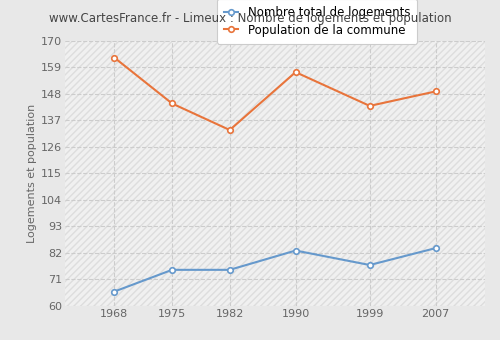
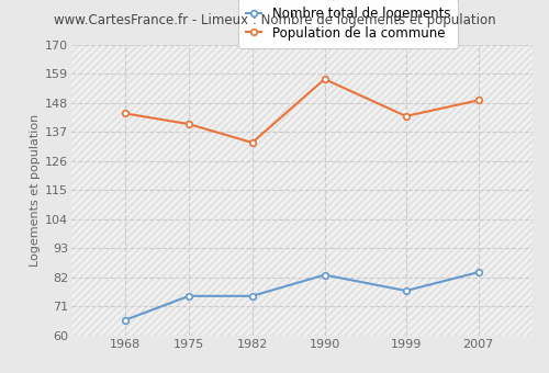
Population de la commune/1968: 163 -> 144
Population de la commune/1975: 144 -> 140
